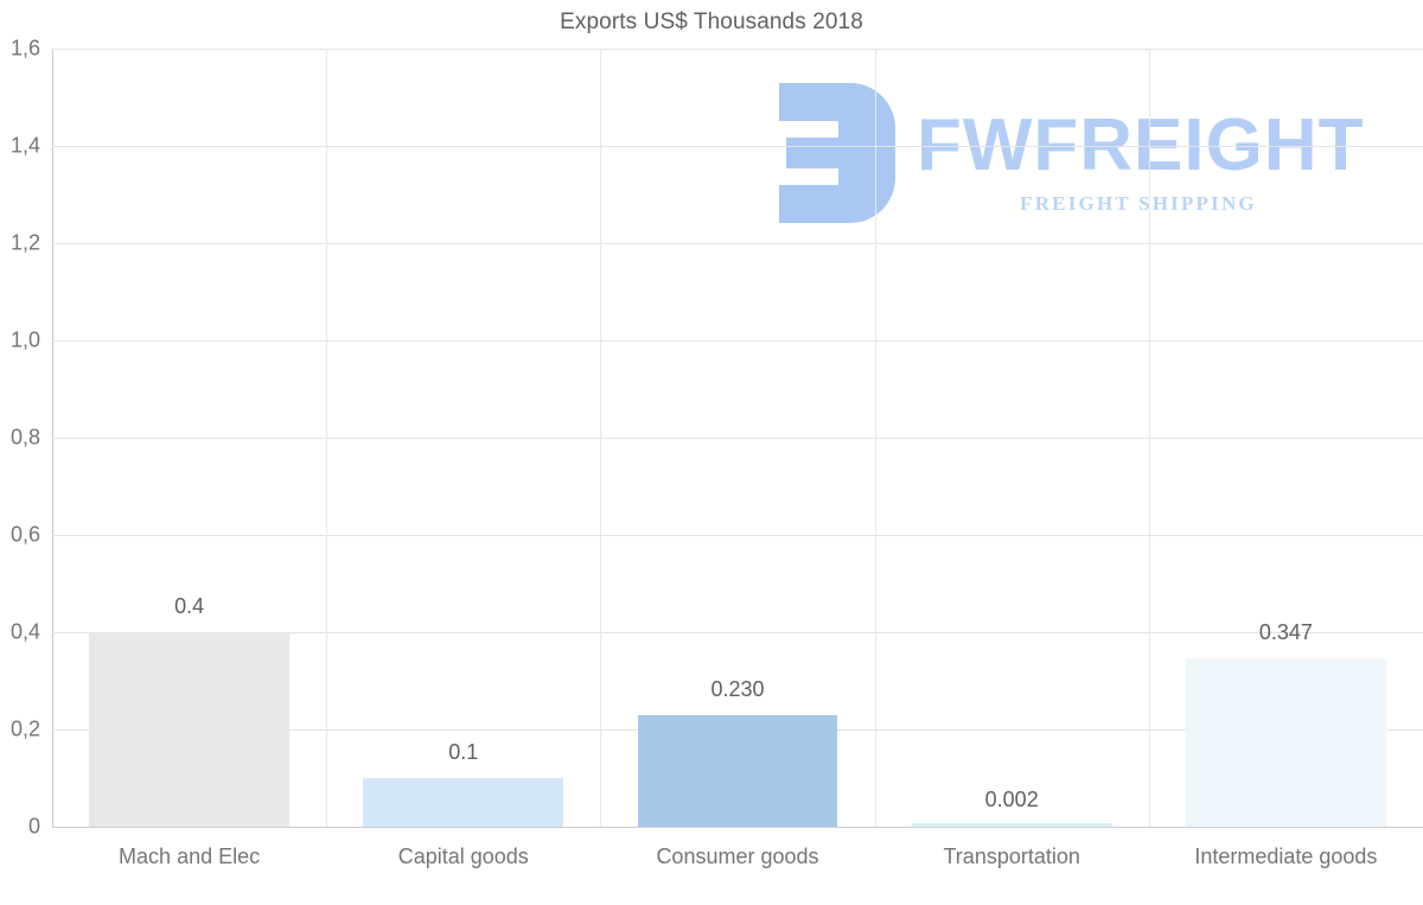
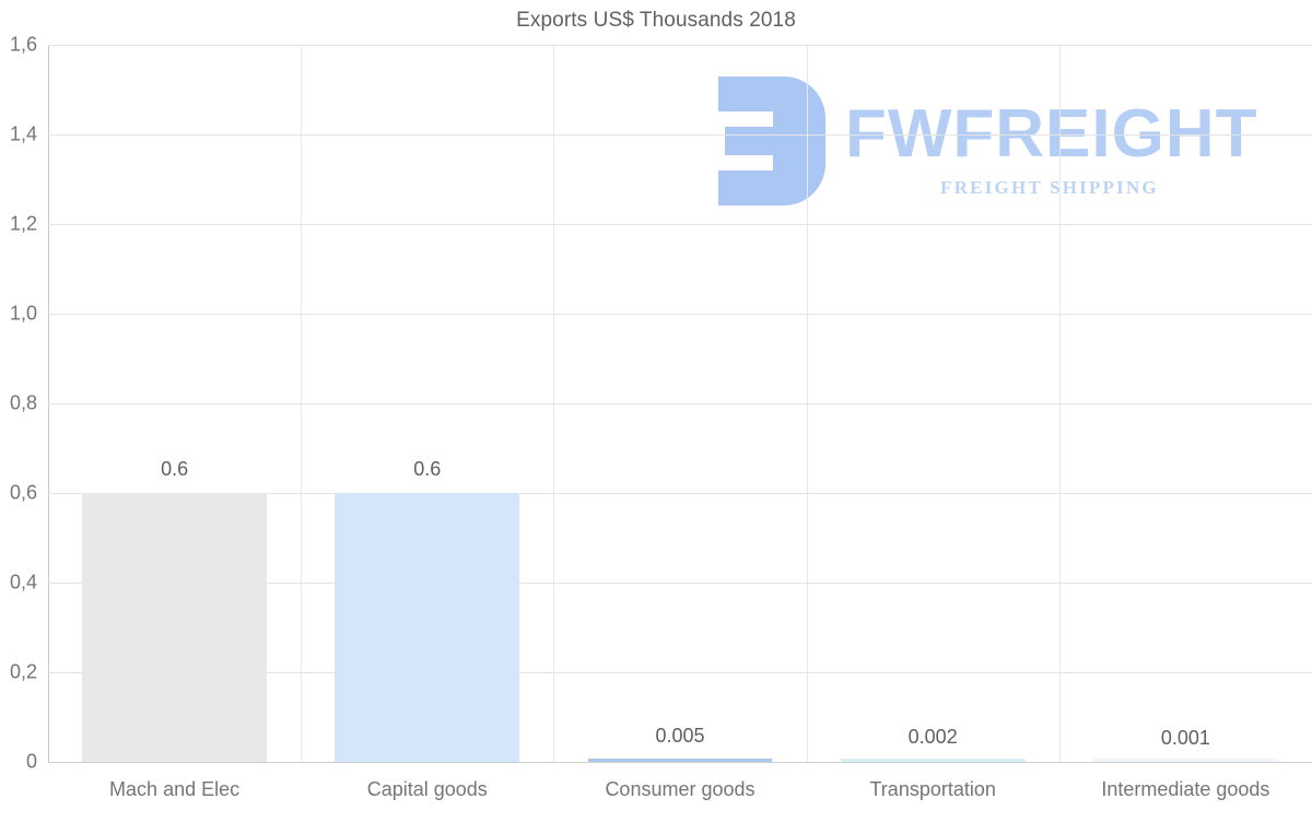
Mach and Elec: 0.4 -> 0.6
Capital goods: 0.1 -> 0.6
Consumer goods: 0.230 -> 0.005
Intermediate goods: 0.347 -> 0.001
